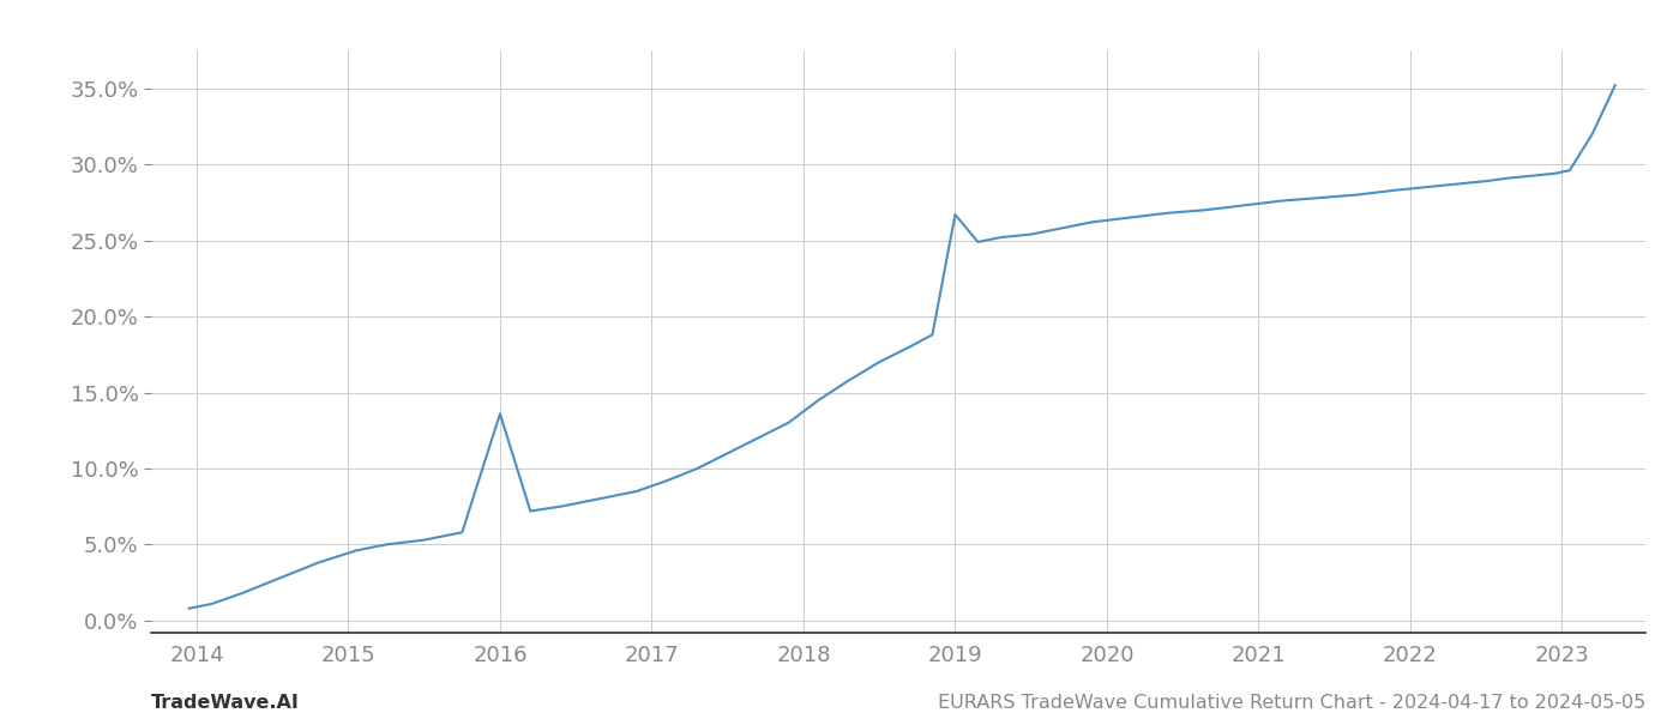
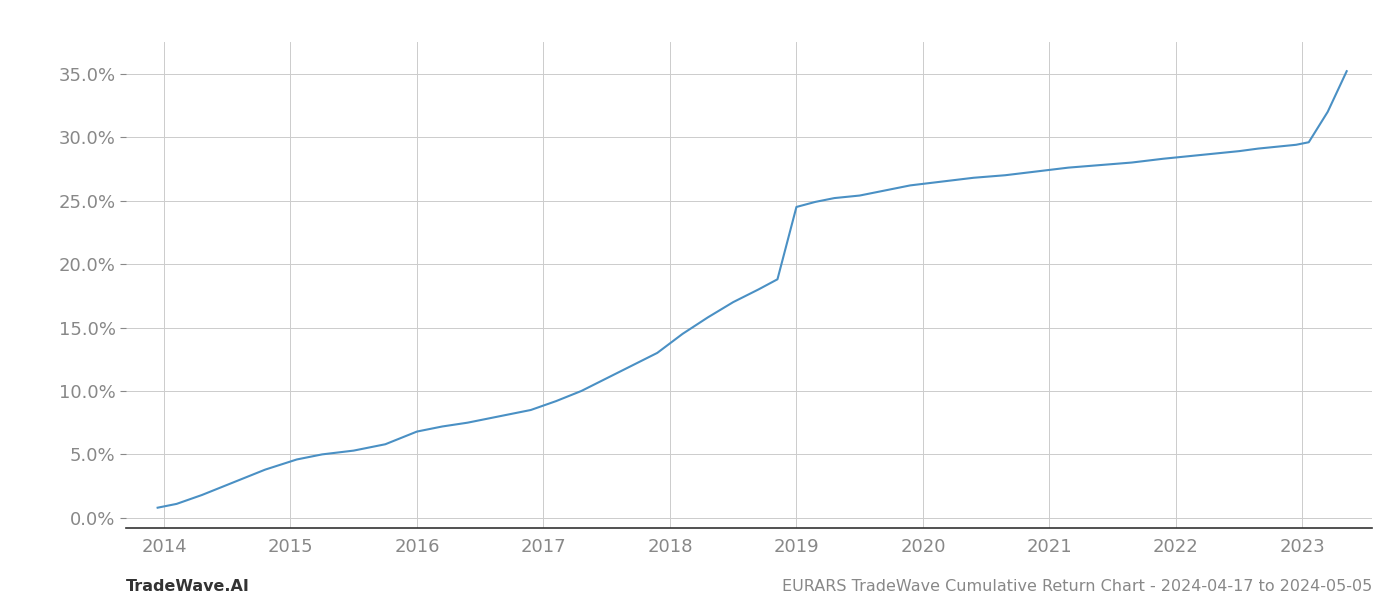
2016: 13.6% -> 6.8%
2019: 26.7% -> 24.5%
